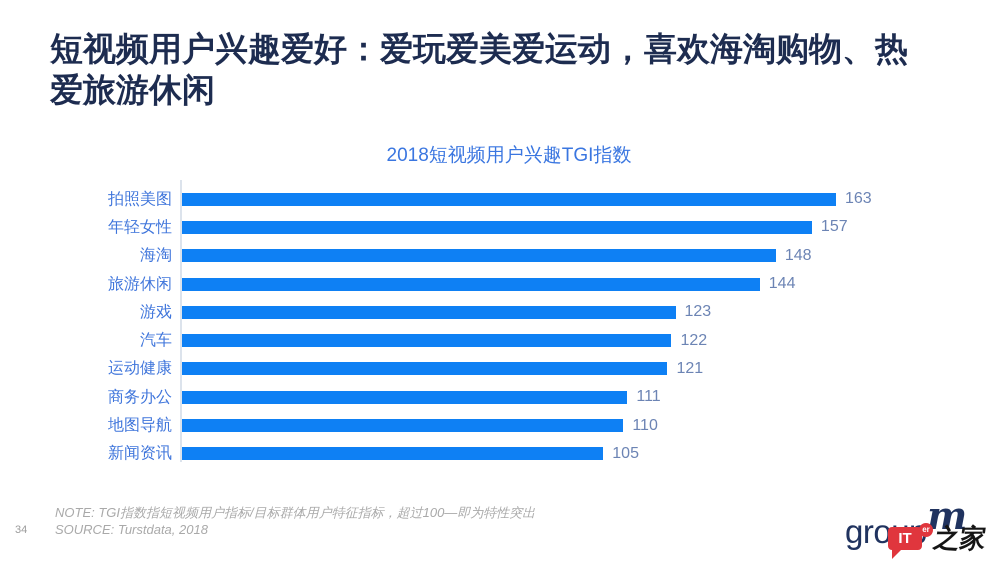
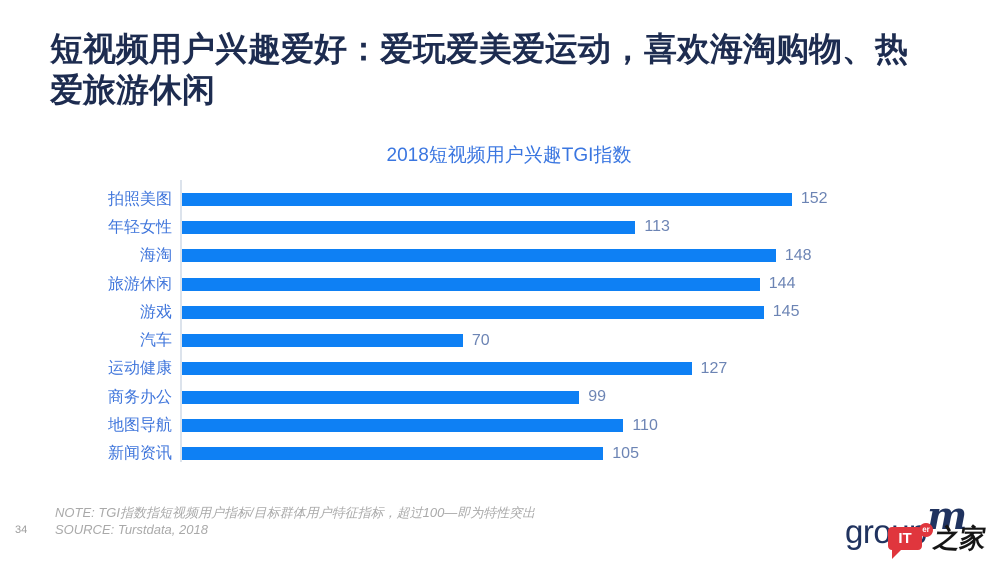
拍照美图: 163 -> 152
年轻女性: 157 -> 113
游戏: 123 -> 145
汽车: 122 -> 70
运动健康: 121 -> 127
商务办公: 111 -> 99
